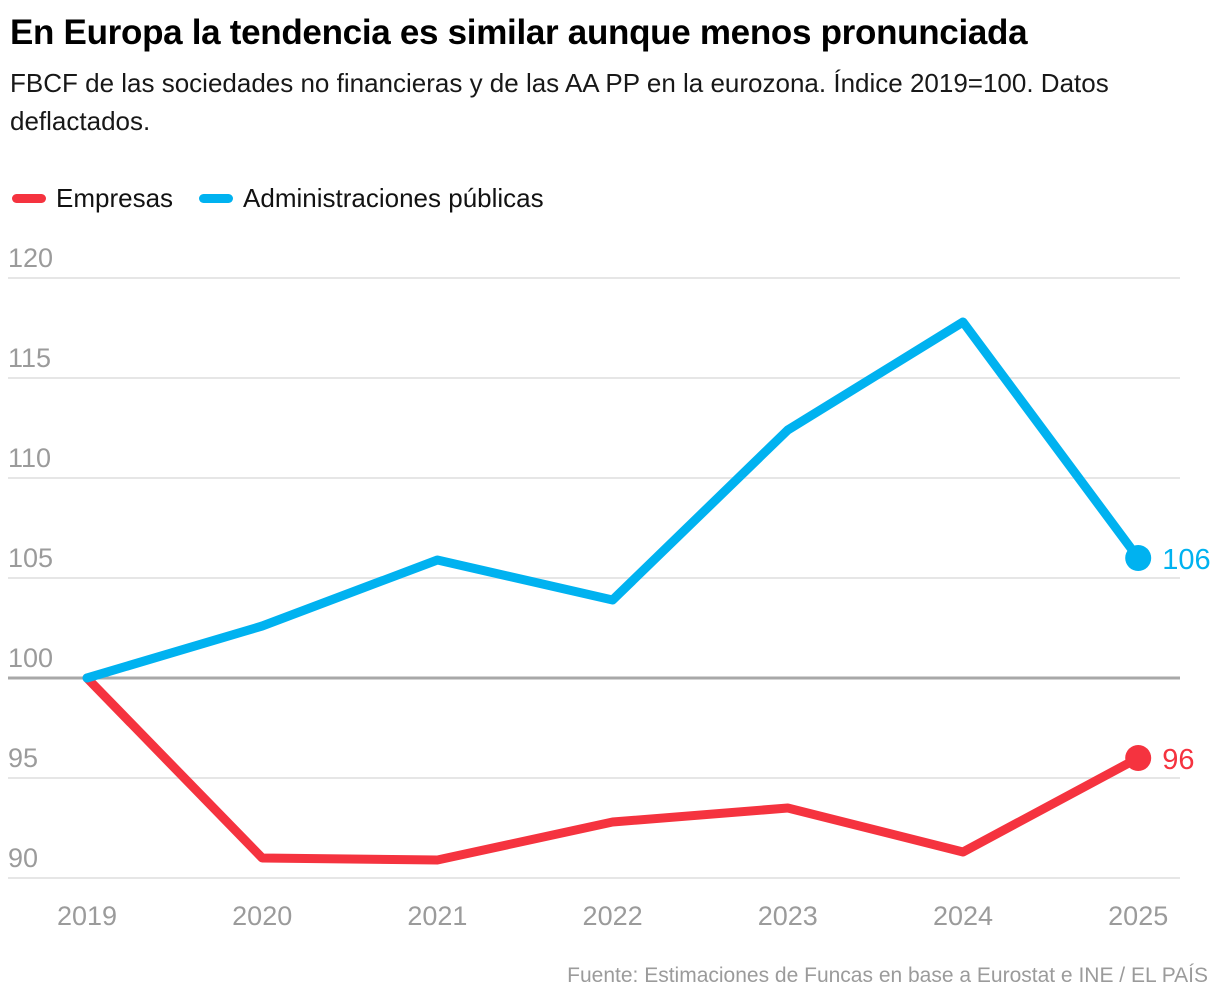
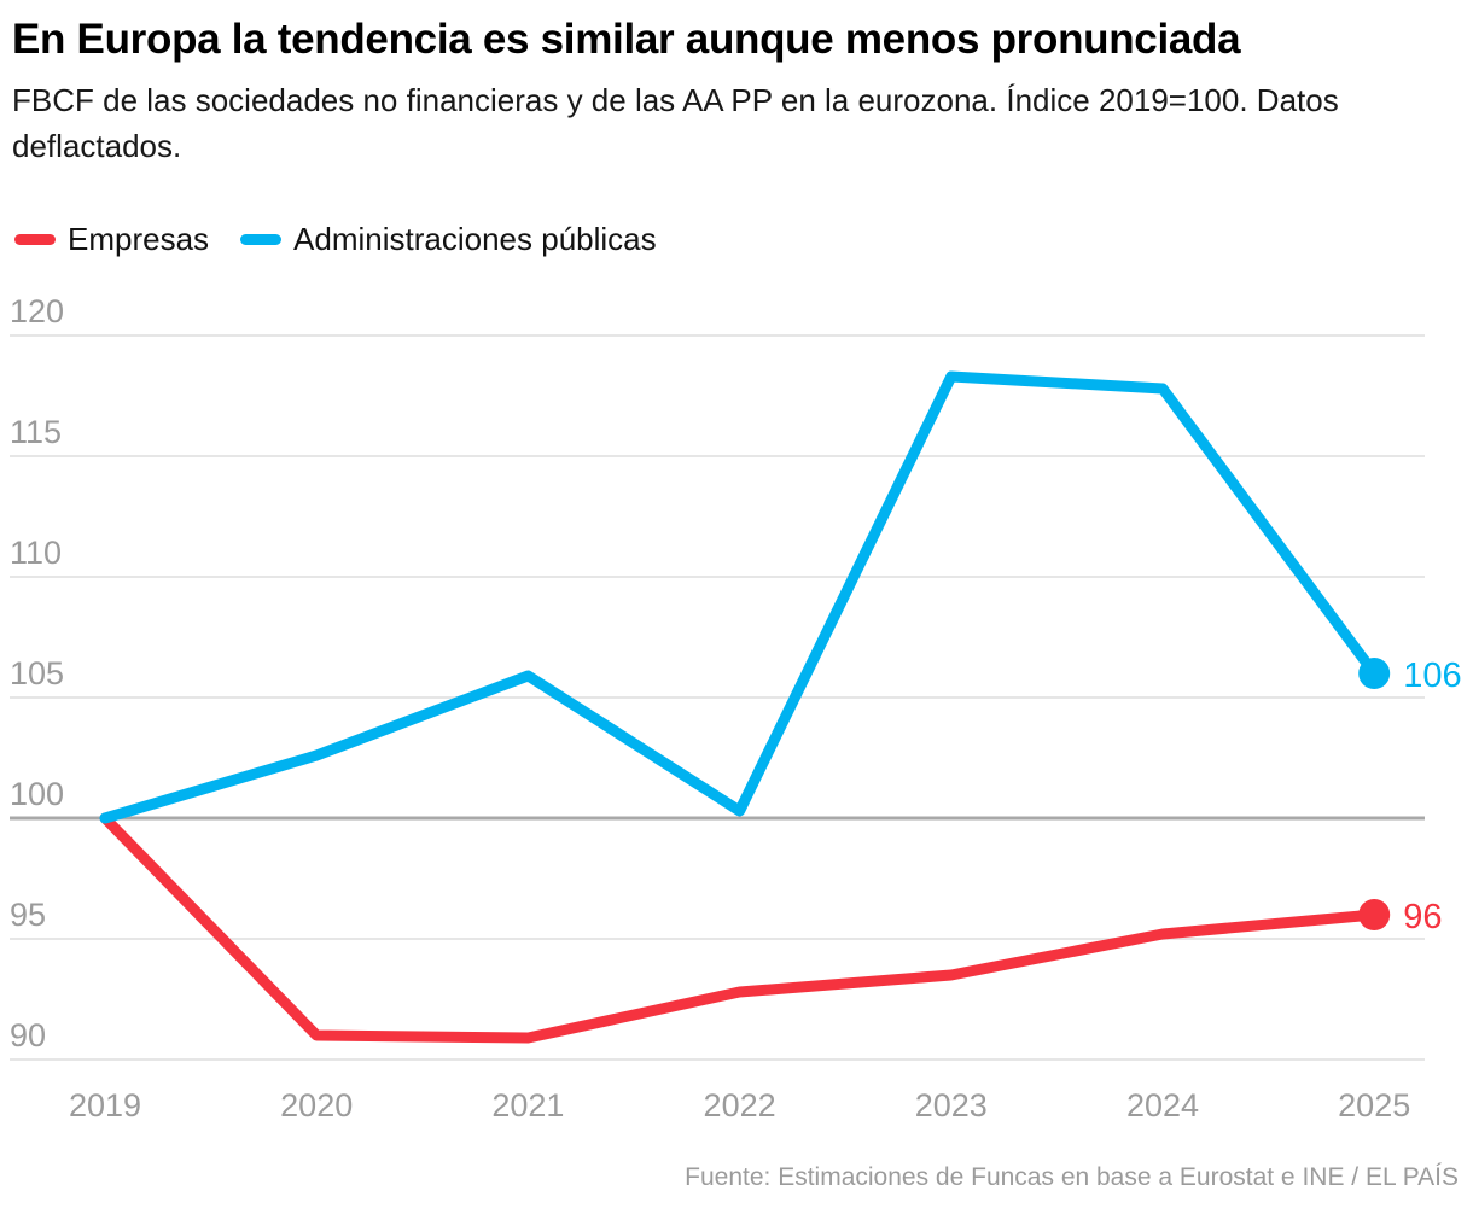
Administraciones públicas/2022: 103.9 -> 100.3
Administraciones públicas/2023: 112.4 -> 118.3
Empresas/2024: 91.3 -> 95.2
